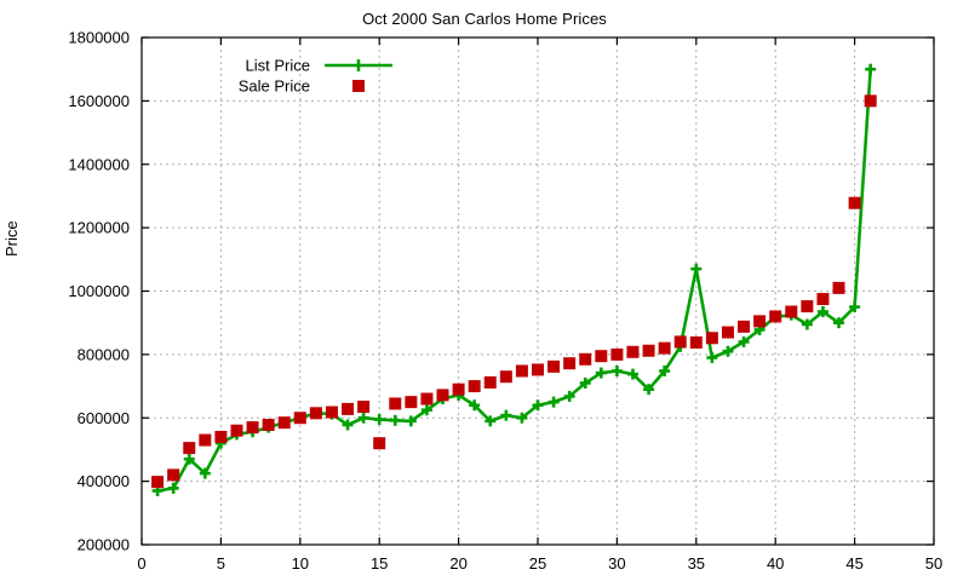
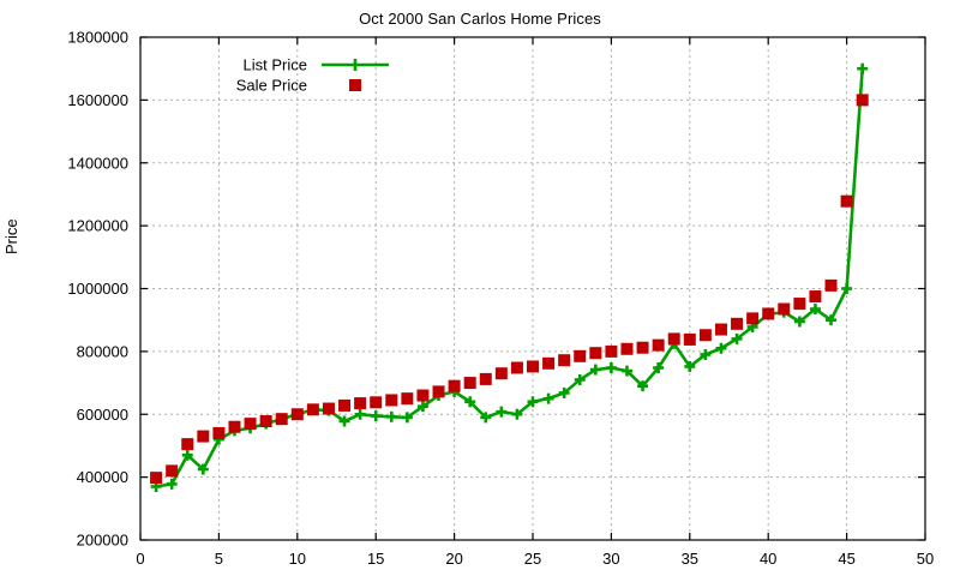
Sale Price/15: 520000 -> 640000
List Price/35: 1070000 -> 750000
List Price/45: 950000 -> 1000000
